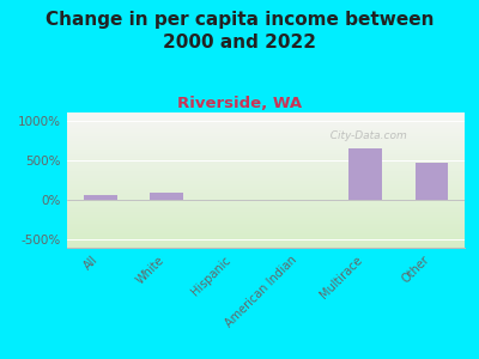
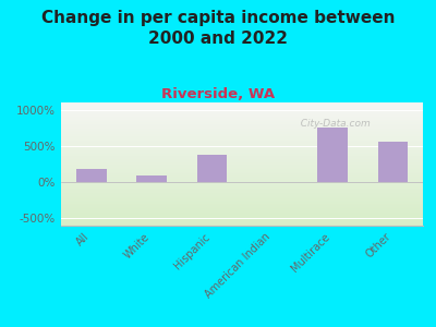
All: 60% -> 180%
Hispanic: 10% -> 380%
Multirace: 650% -> 760%
Other: 480% -> 560%
